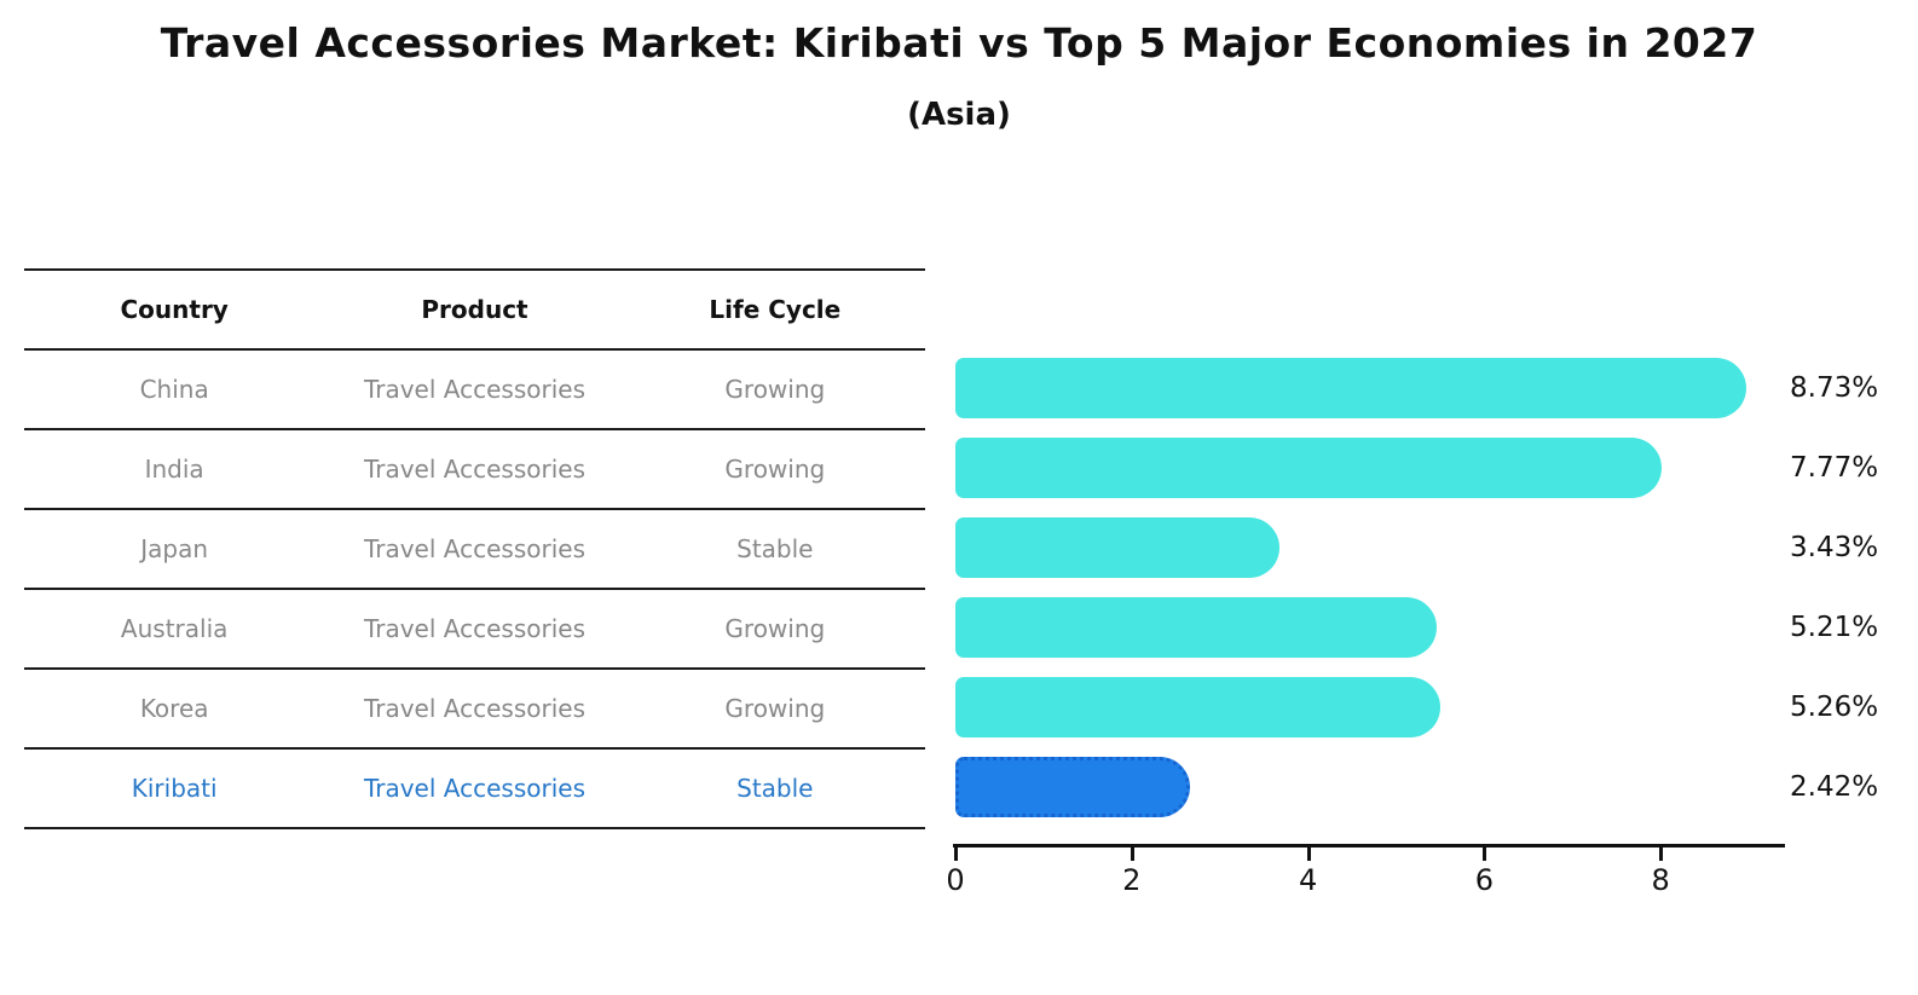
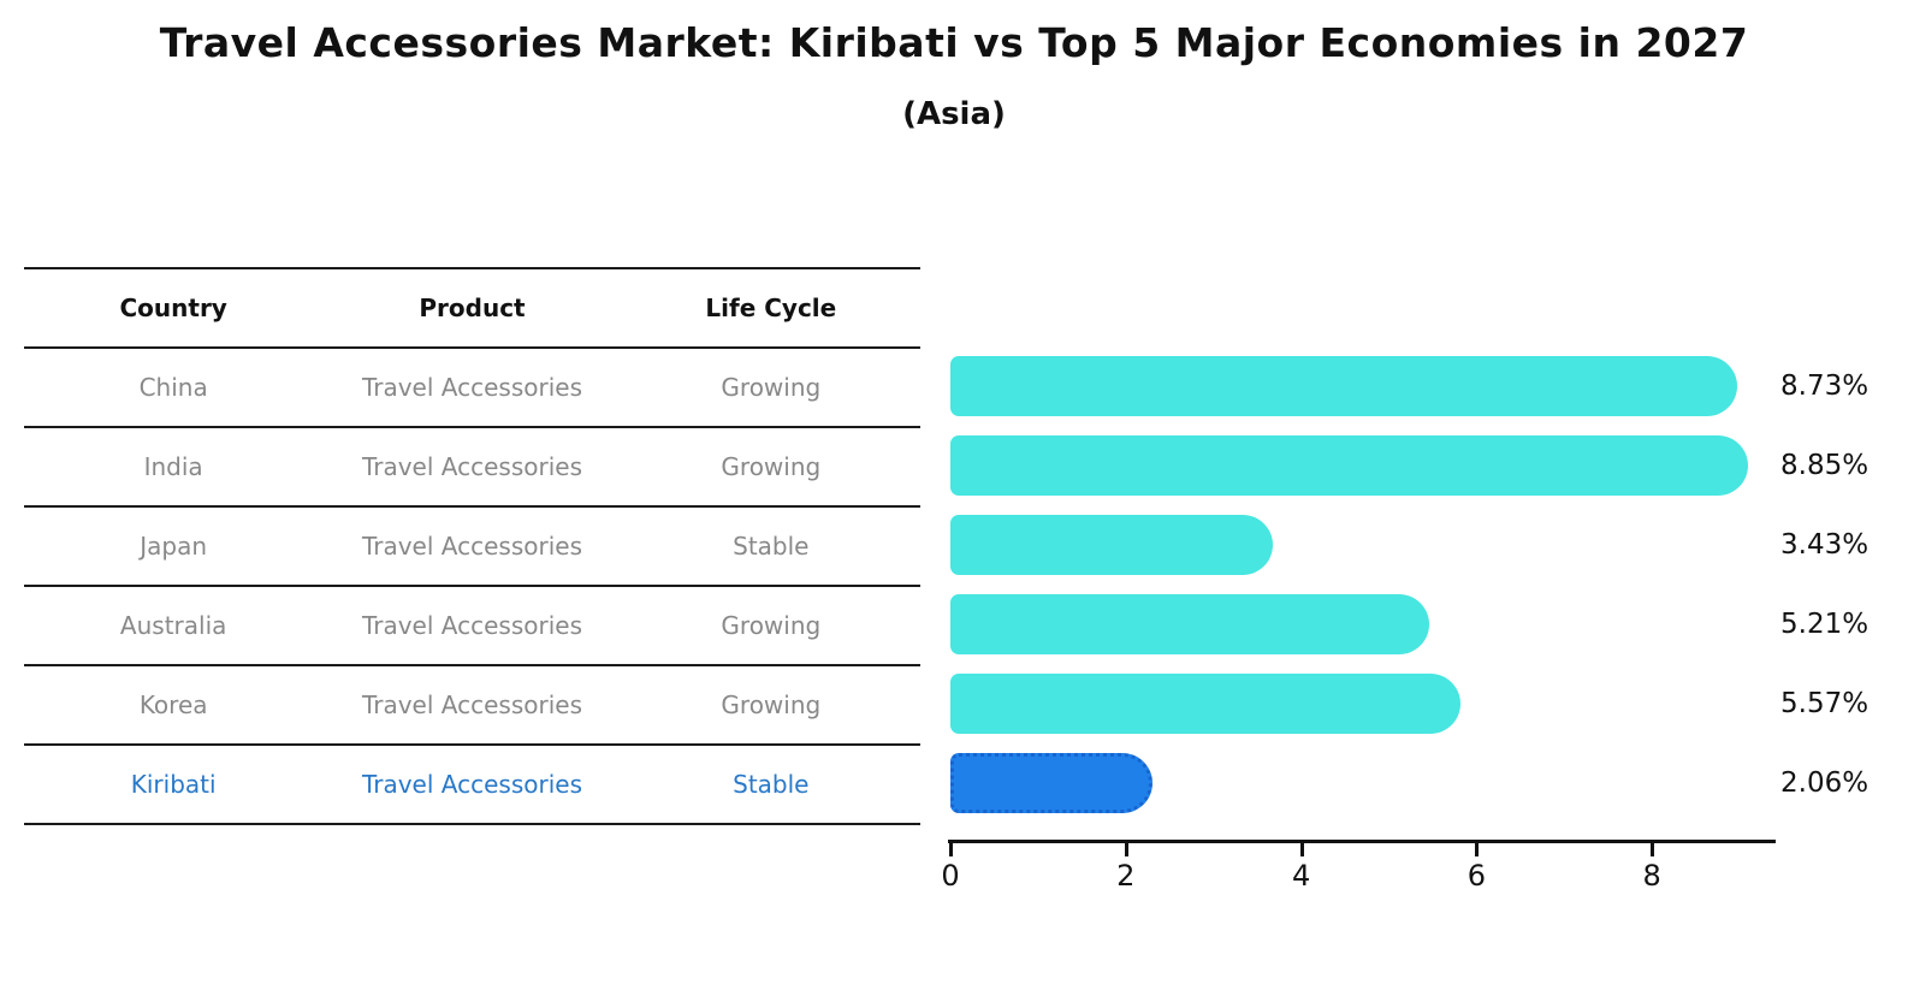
India: 7.77% -> 8.85%
Korea: 5.26% -> 5.57%
Kiribati: 2.42% -> 2.06%
